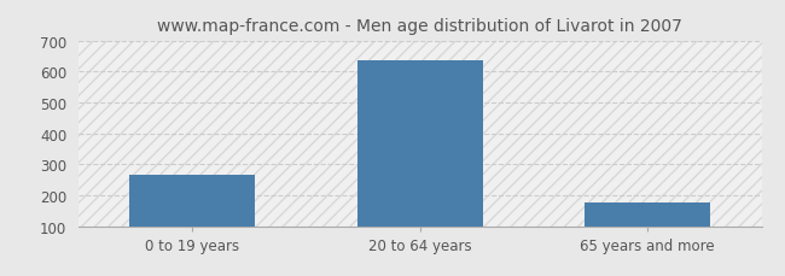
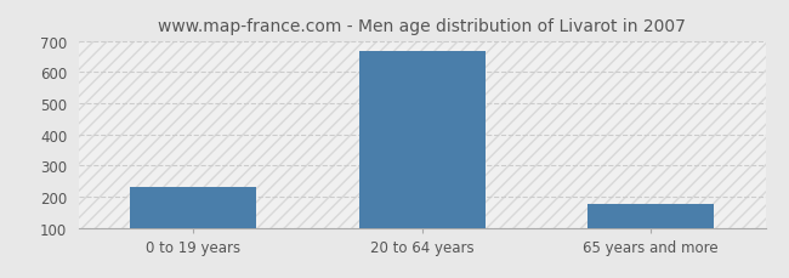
0 to 19 years: 265 -> 230
20 to 64 years: 635 -> 665
